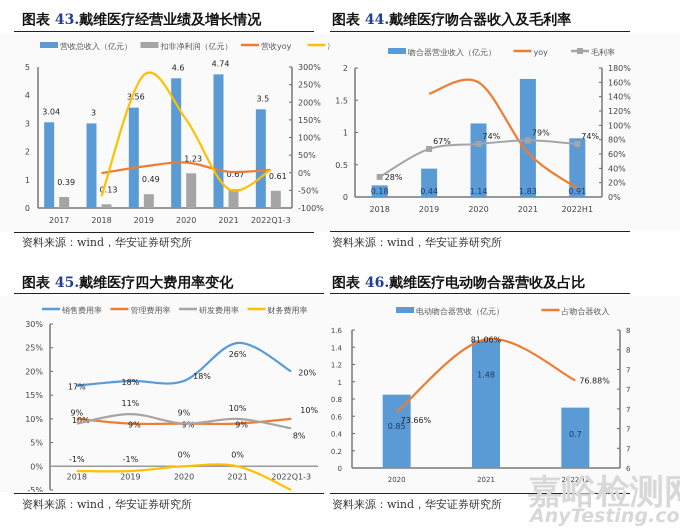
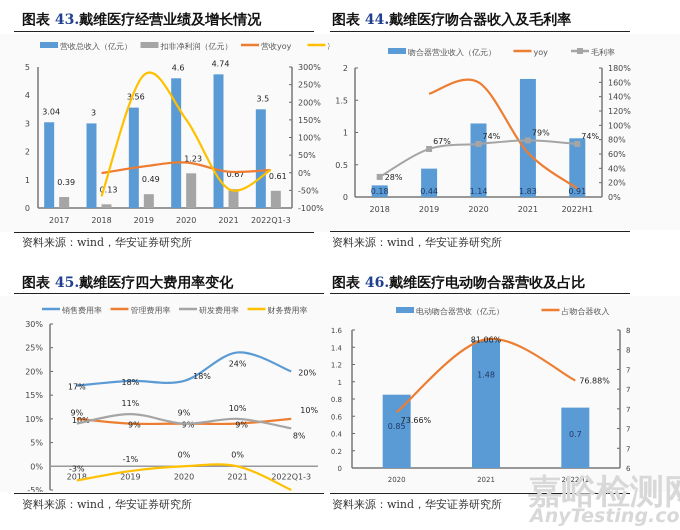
戴维医疗四大费用率变化/财务费用率/2018: -1% -> -3%
戴维医疗四大费用率变化/销售费用率/2021: 26% -> 24%
